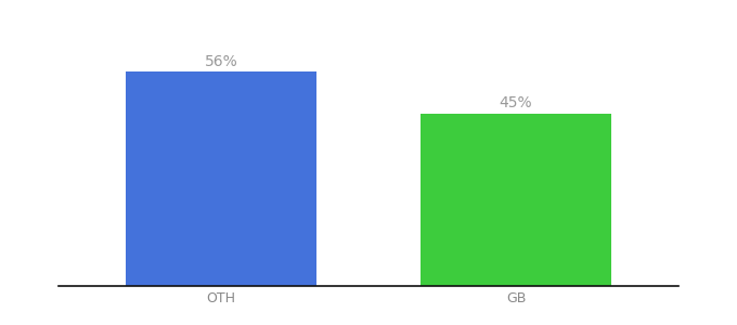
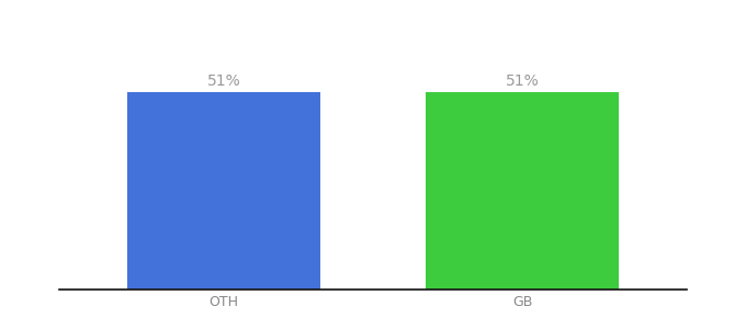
OTH: 56% -> 51%
GB: 45% -> 51%
